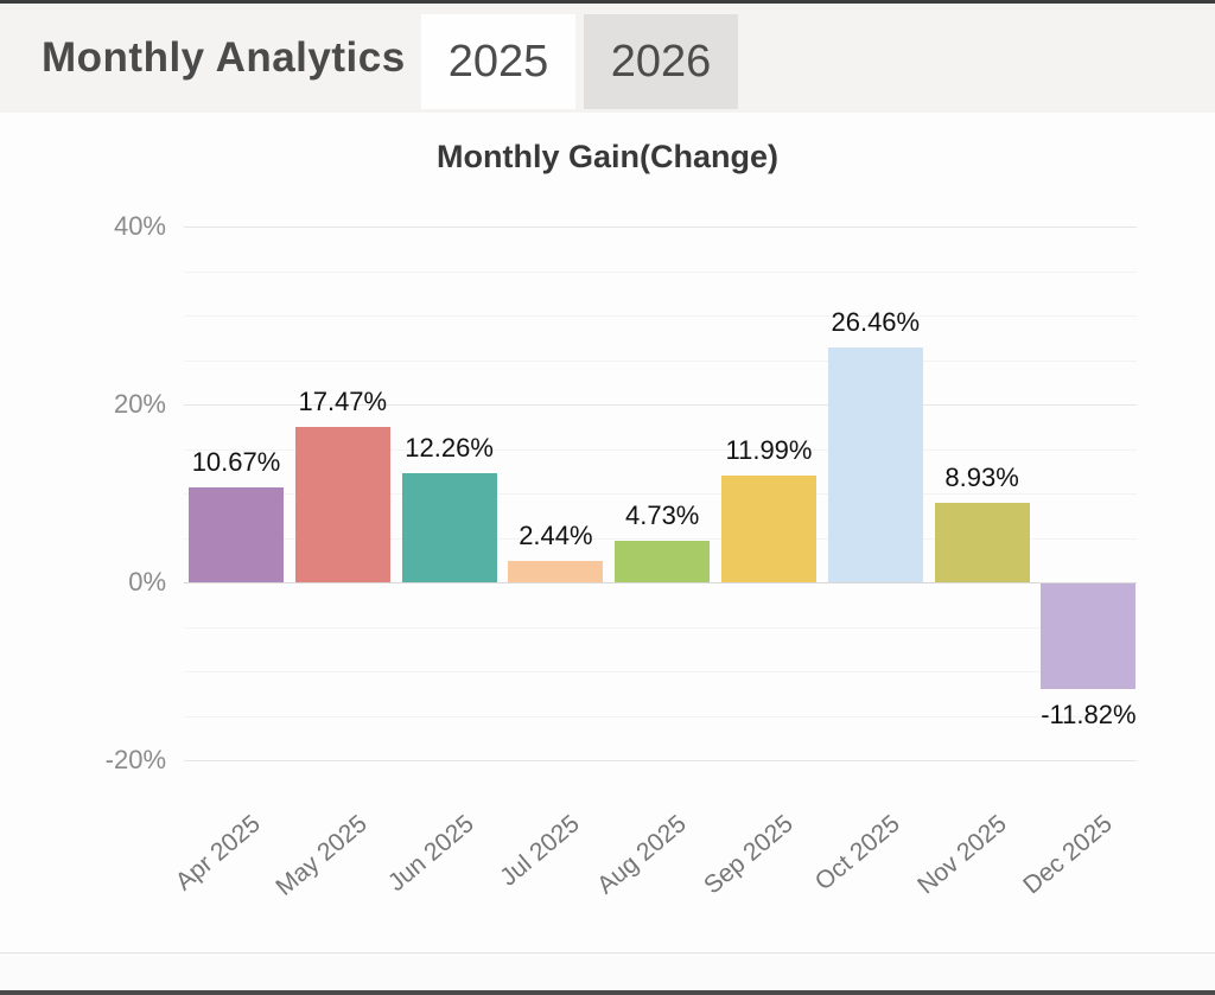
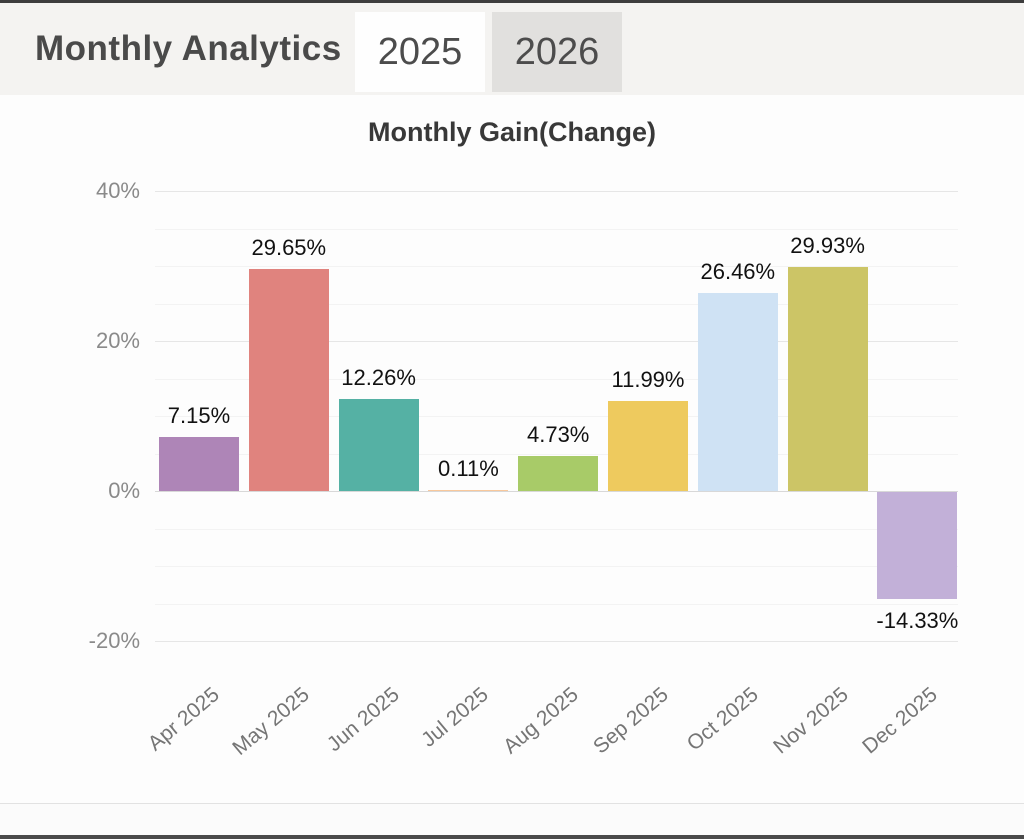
Apr 2025: 10.67% -> 7.15%
May 2025: 17.47% -> 29.65%
Jul 2025: 2.44% -> 0.11%
Nov 2025: 8.93% -> 29.93%
Dec 2025: -11.82% -> -14.33%
